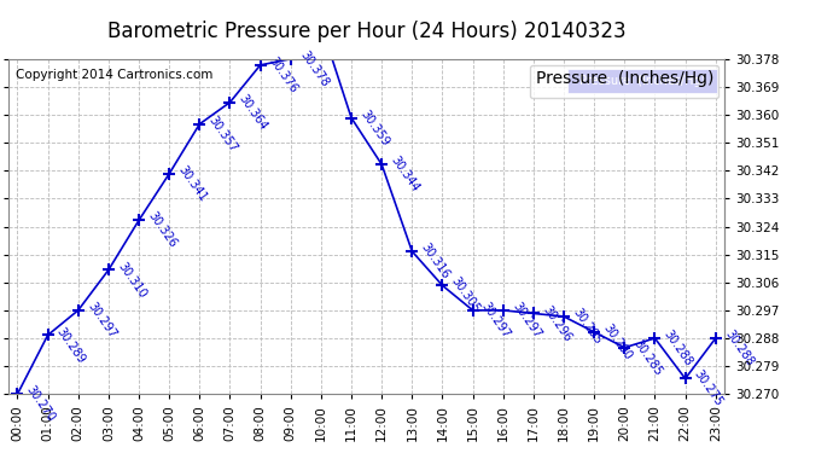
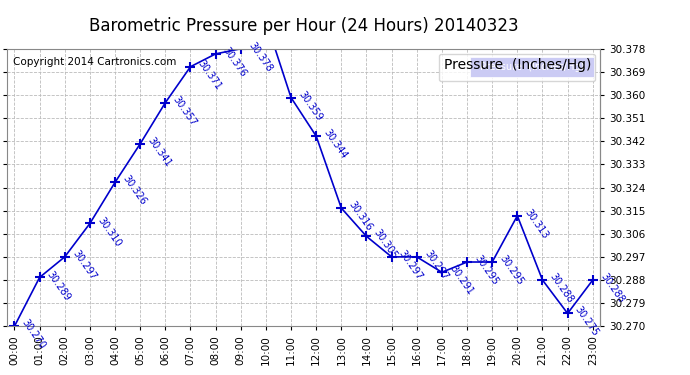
07:00: 30.364 -> 30.371
17:00: 30.296 -> 30.291
19:00: 30.290 -> 30.295
20:00: 30.285 -> 30.313
